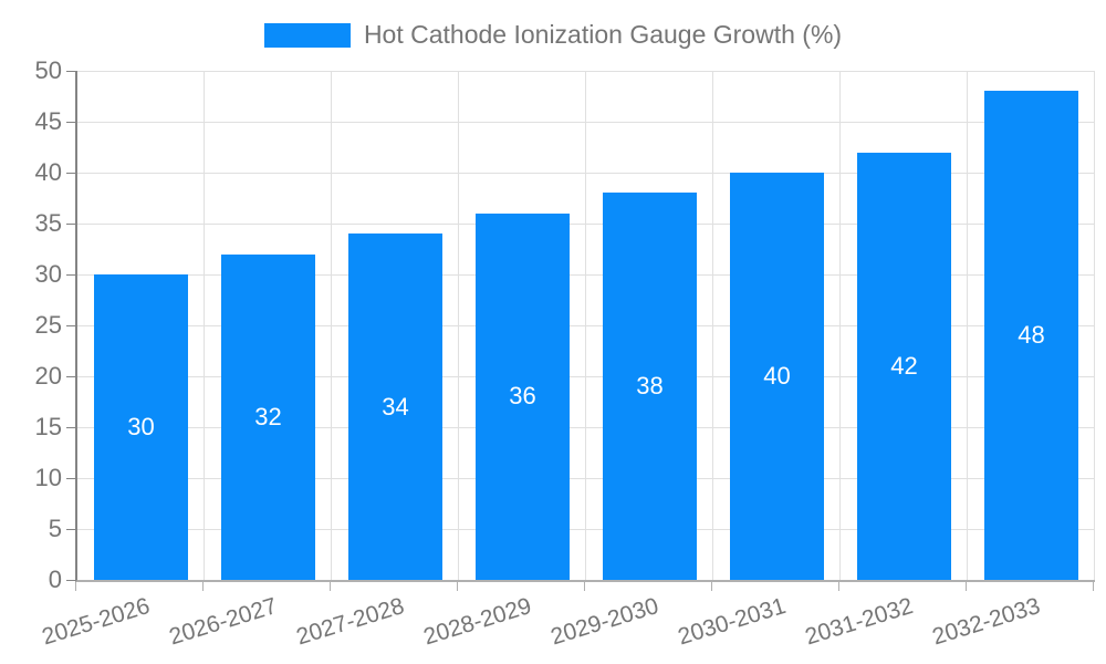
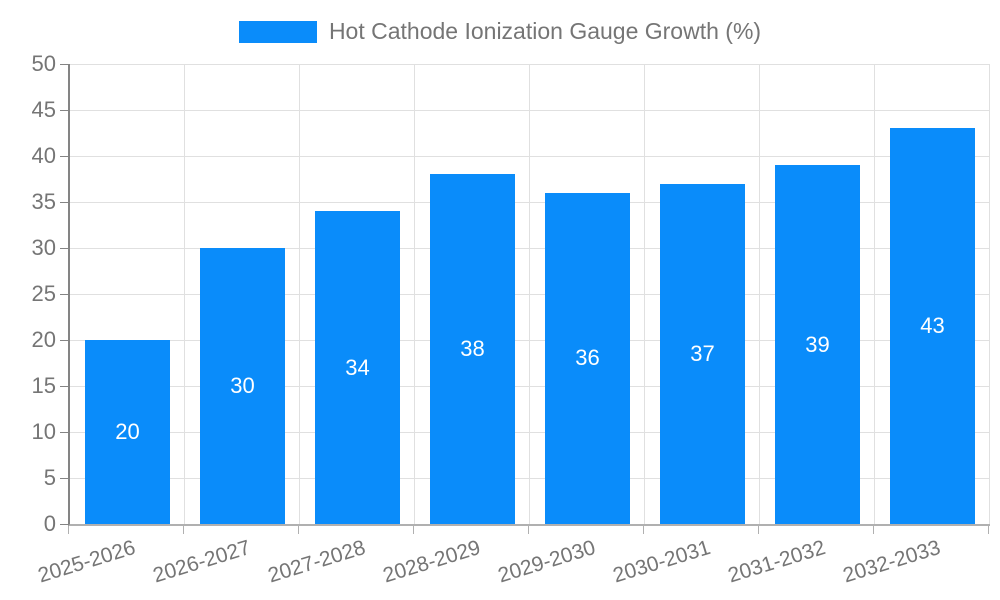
2025-2026: 30 -> 20
2026-2027: 32 -> 30
2028-2029: 36 -> 38
2029-2030: 38 -> 36
2030-2031: 40 -> 37
2031-2032: 42 -> 39
2032-2033: 48 -> 43
